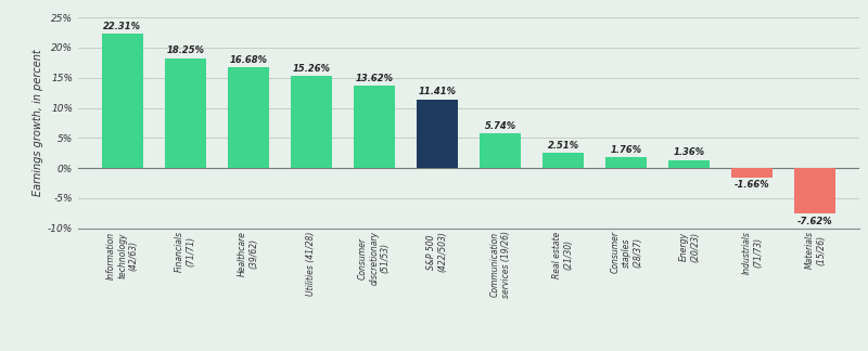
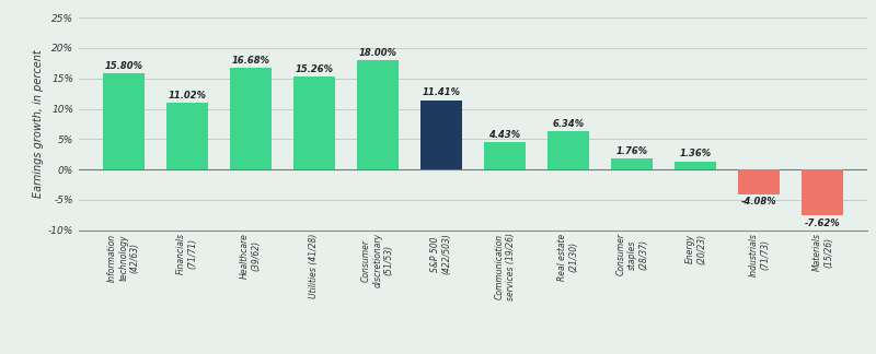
Information technology (42/63): 22.31% -> 15.80%
Financials (71/71): 18.25% -> 11.02%
Consumer discretionary (51/53): 13.62% -> 18.00%
Communication services (19/26): 5.74% -> 4.43%
Real estate (21/30): 2.51% -> 6.34%
Industrials (71/73): -1.66% -> -4.08%
